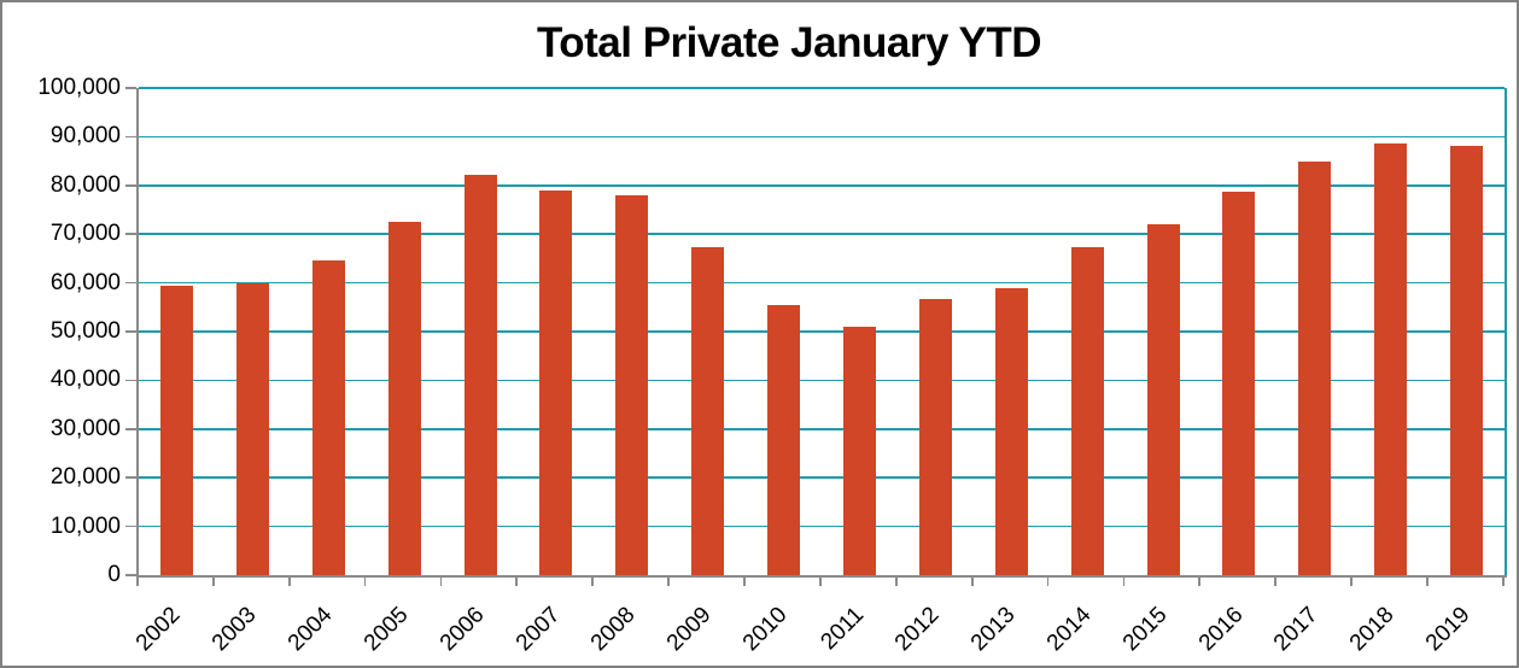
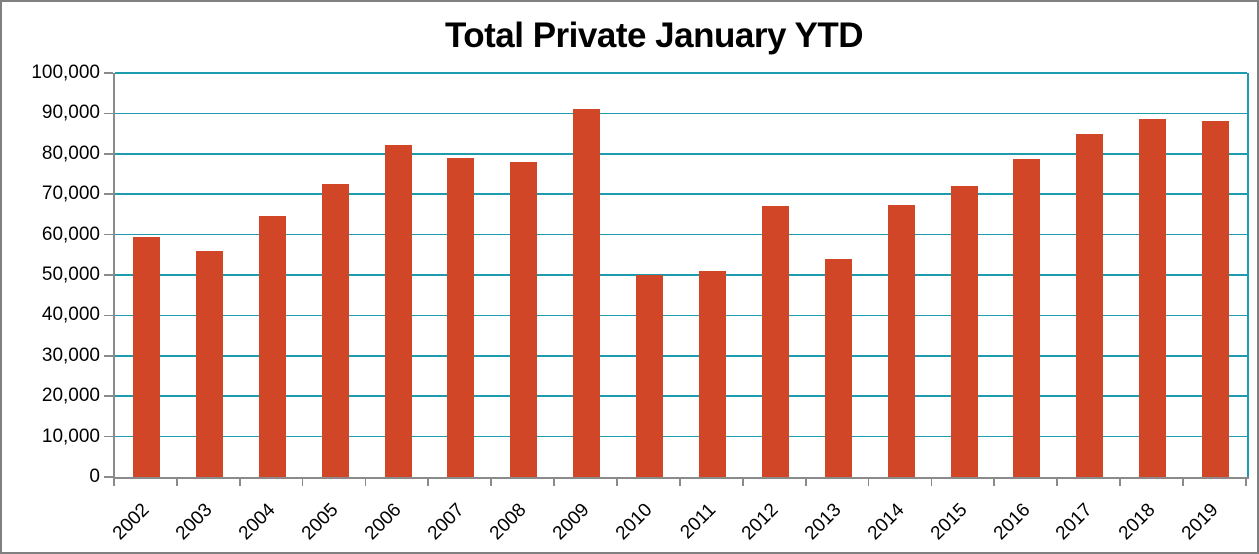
2003: 60000 -> 56000
2009: 67000 -> 91000
2010: 55000 -> 50000
2012: 57000 -> 67000
2013: 59000 -> 54000
